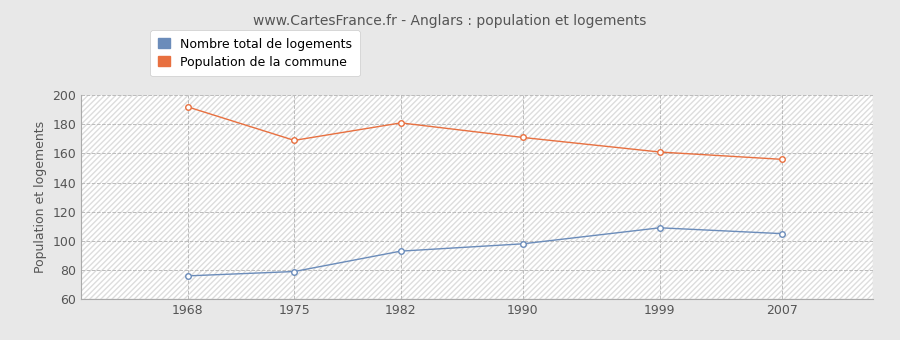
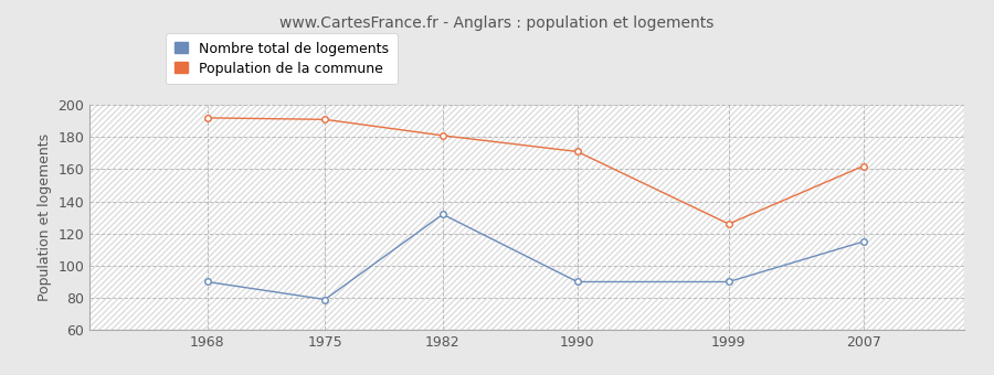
Nombre total de logements/1968: 76 -> 90
Population de la commune/1975: 169 -> 191
Nombre total de logements/1982: 93 -> 132
Nombre total de logements/1990: 98 -> 90
Nombre total de logements/1999: 109 -> 90
Population de la commune/1999: 161 -> 126
Nombre total de logements/2007: 105 -> 115
Population de la commune/2007: 156 -> 162
